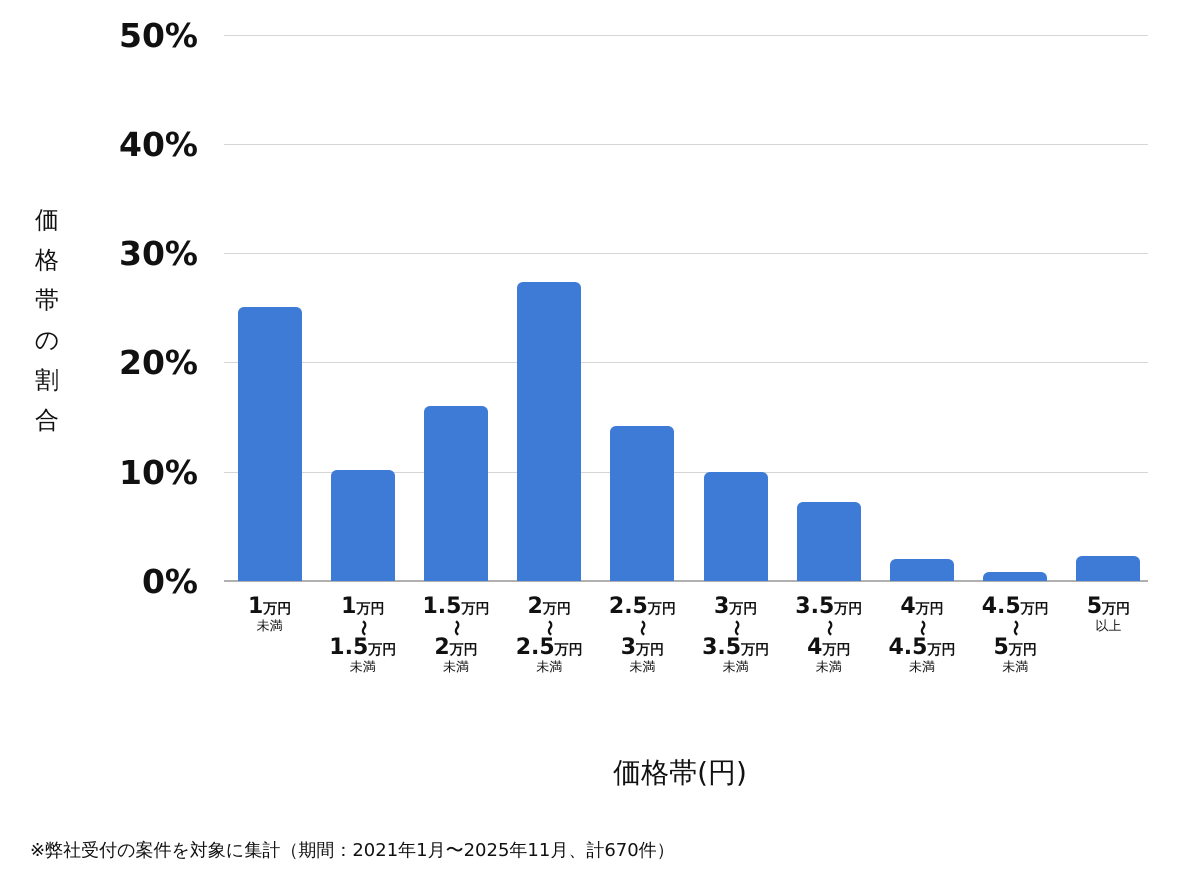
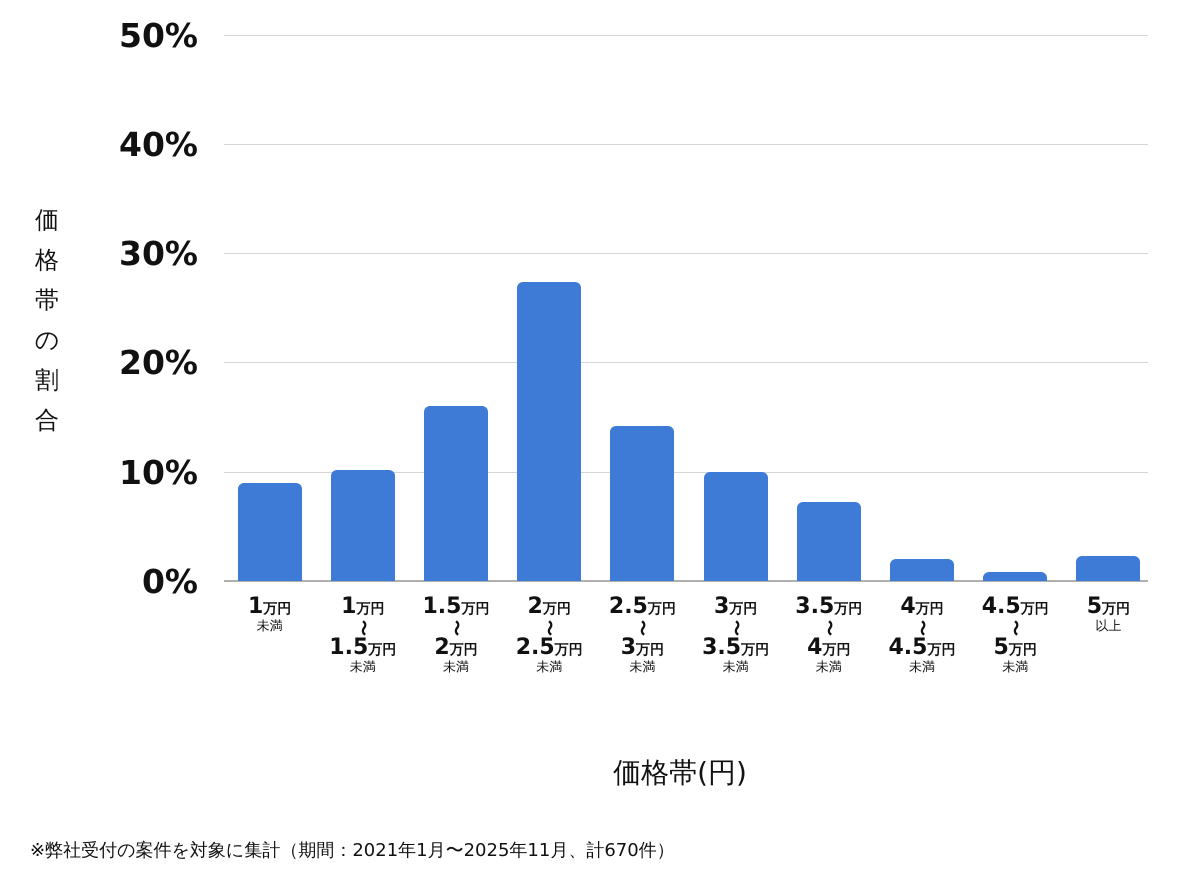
1万円未満: 25,1% -> 9,0%
